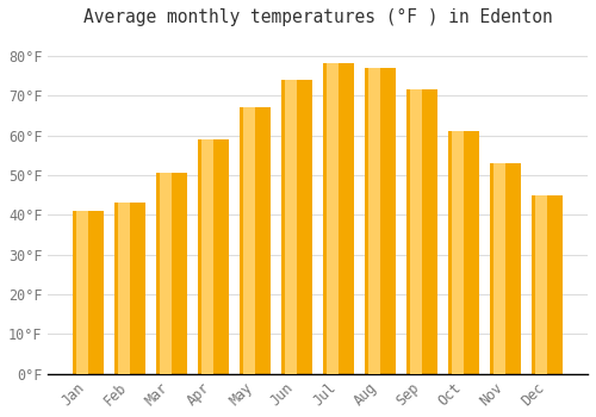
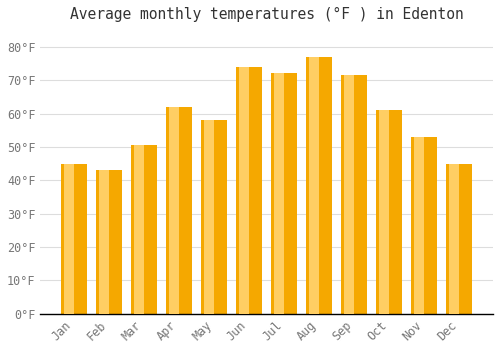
Jan: 41.0°F -> 45.0°F
Apr: 59.0°F -> 62.0°F
May: 67.0°F -> 58.0°F
Jul: 78.0°F -> 72.0°F
